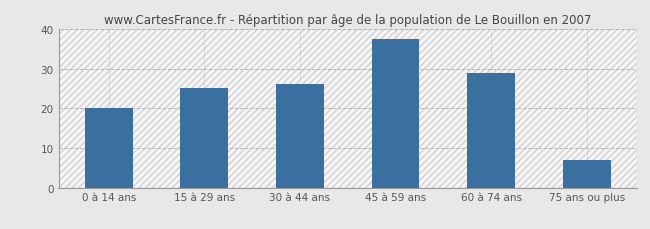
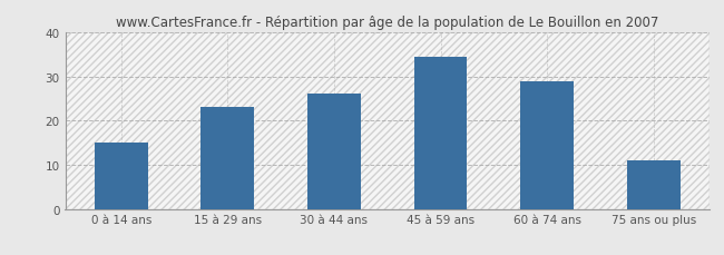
0 à 14 ans: 20.0 -> 15.0
15 à 29 ans: 25.0 -> 23.0
45 à 59 ans: 37.5 -> 34.5
75 ans ou plus: 7.0 -> 11.0
